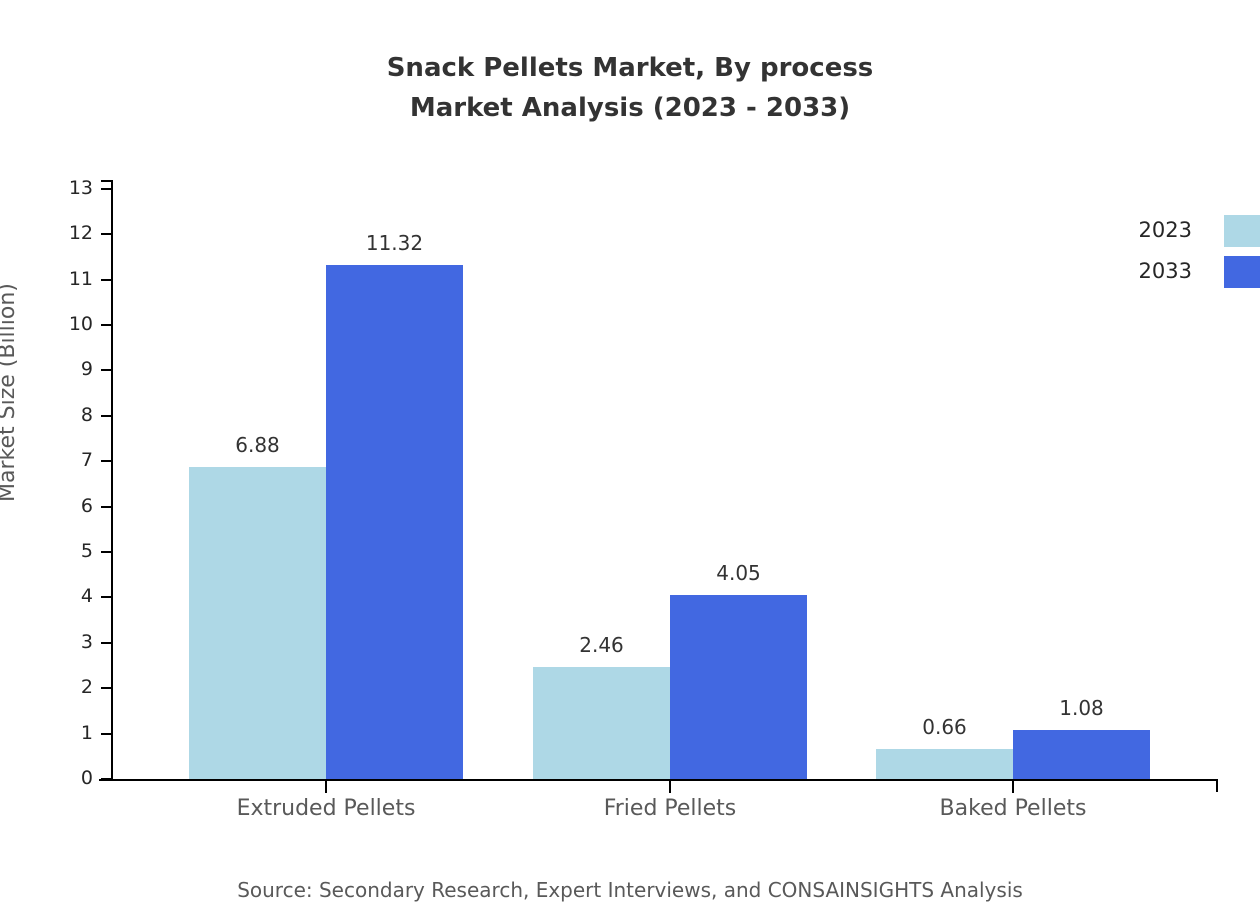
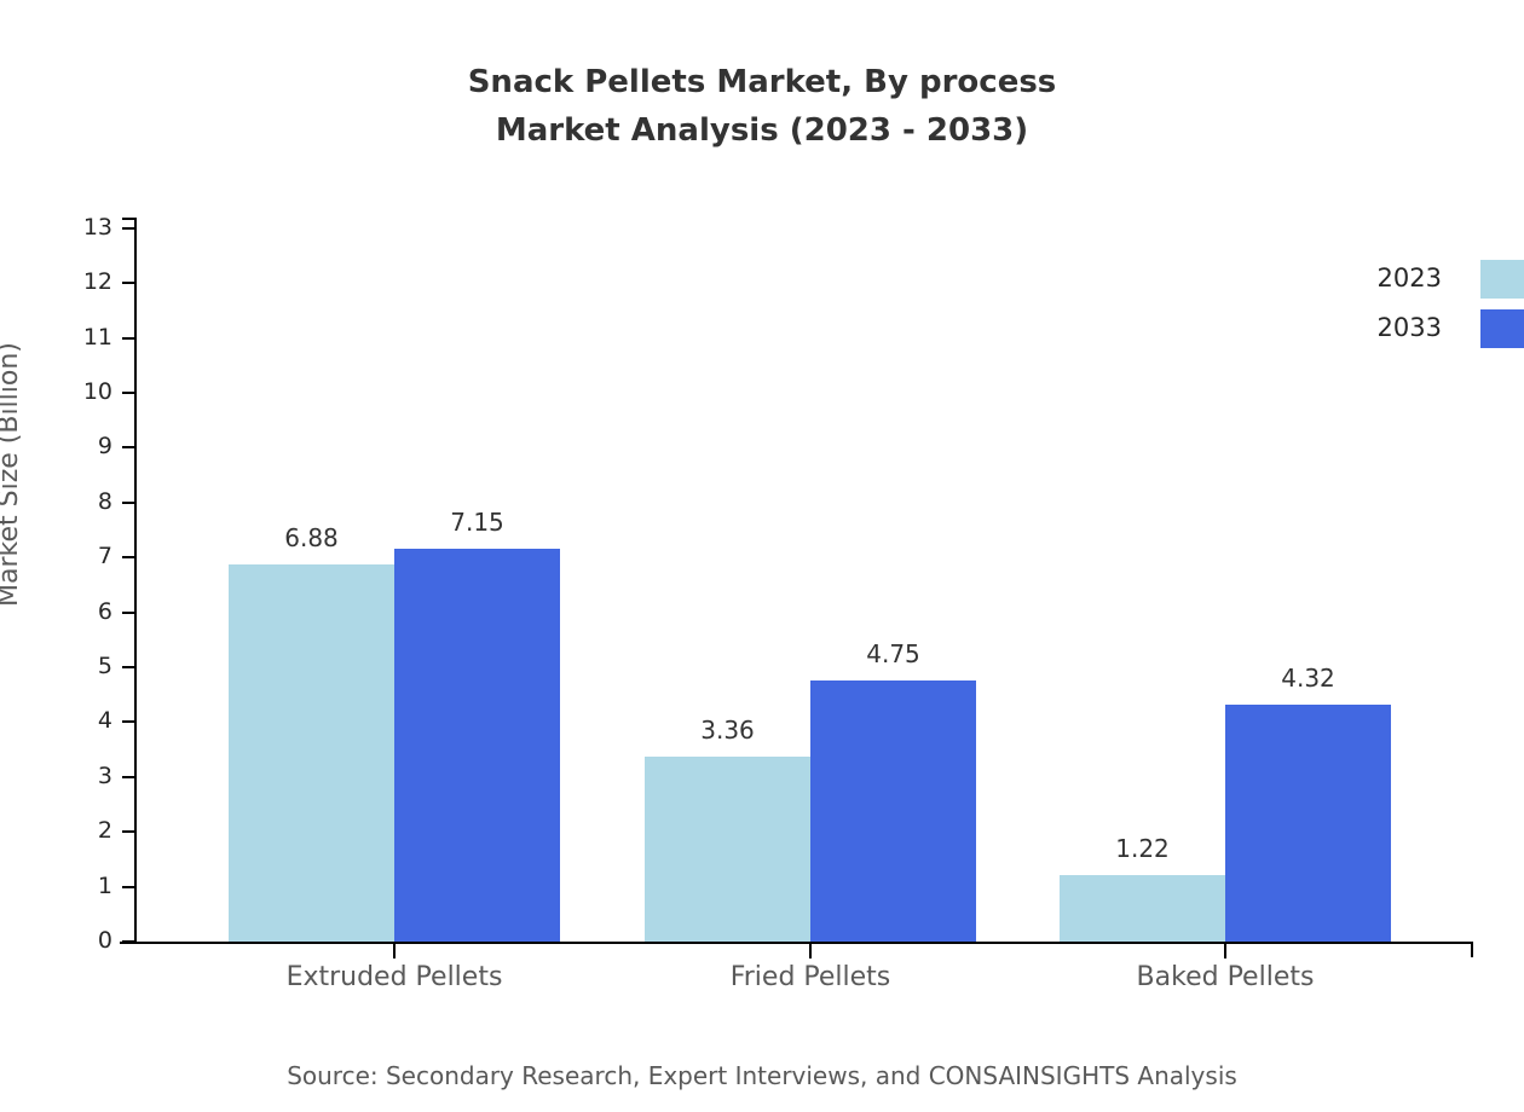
2033/Extruded Pellets: 11.32 -> 7.15
2023/Fried Pellets: 2.46 -> 3.36
2033/Fried Pellets: 4.05 -> 4.75
2023/Baked Pellets: 0.66 -> 1.22
2033/Baked Pellets: 1.08 -> 4.32
